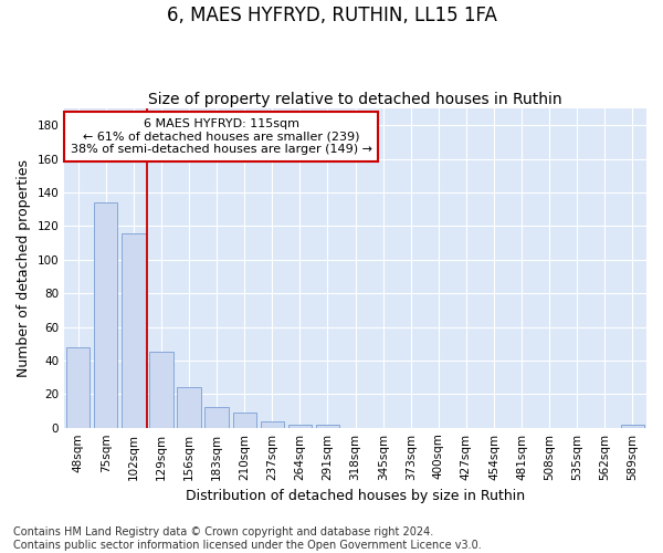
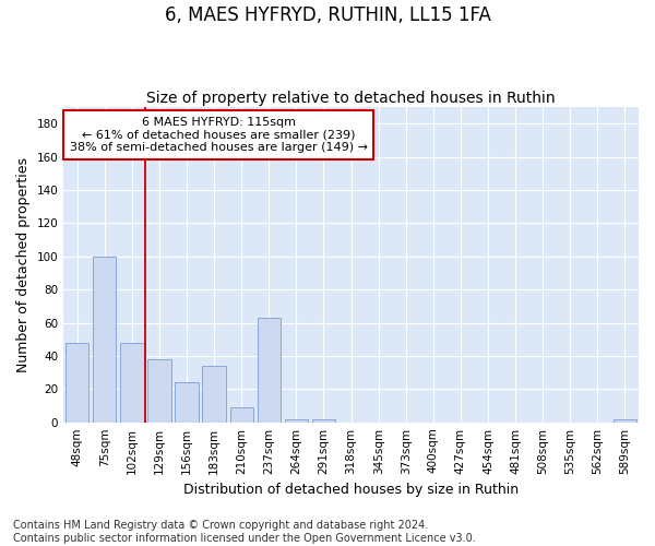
75sqm: 134 -> 100
102sqm: 116 -> 48
129sqm: 45 -> 38
183sqm: 12 -> 34
237sqm: 4 -> 63
